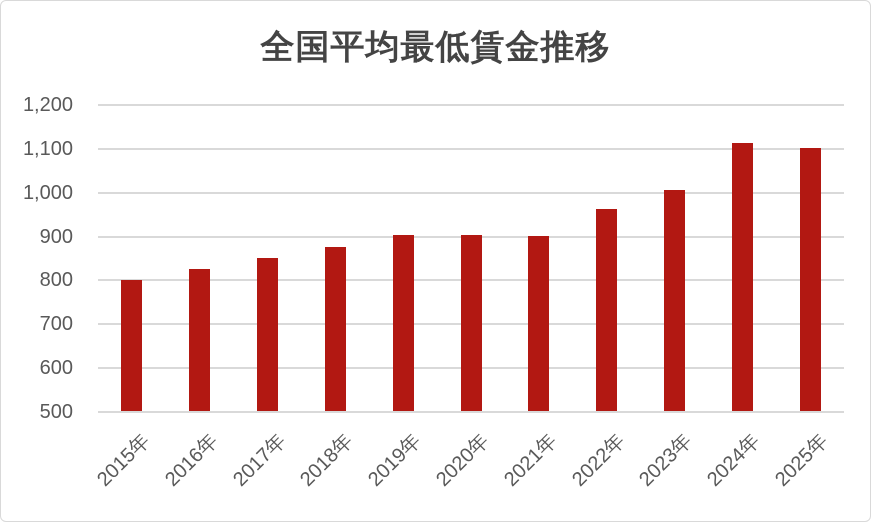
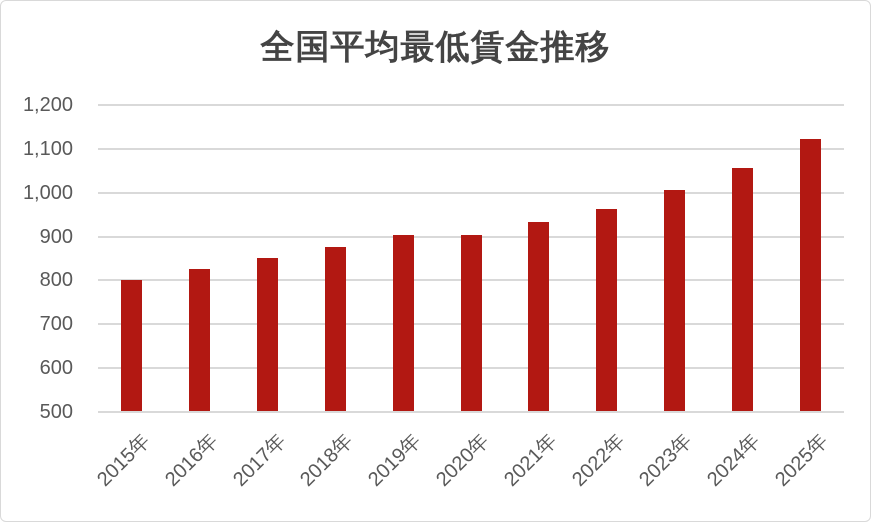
2021年: 900 -> 930
2024年: 1110 -> 1060
2025年: 1100 -> 1120
